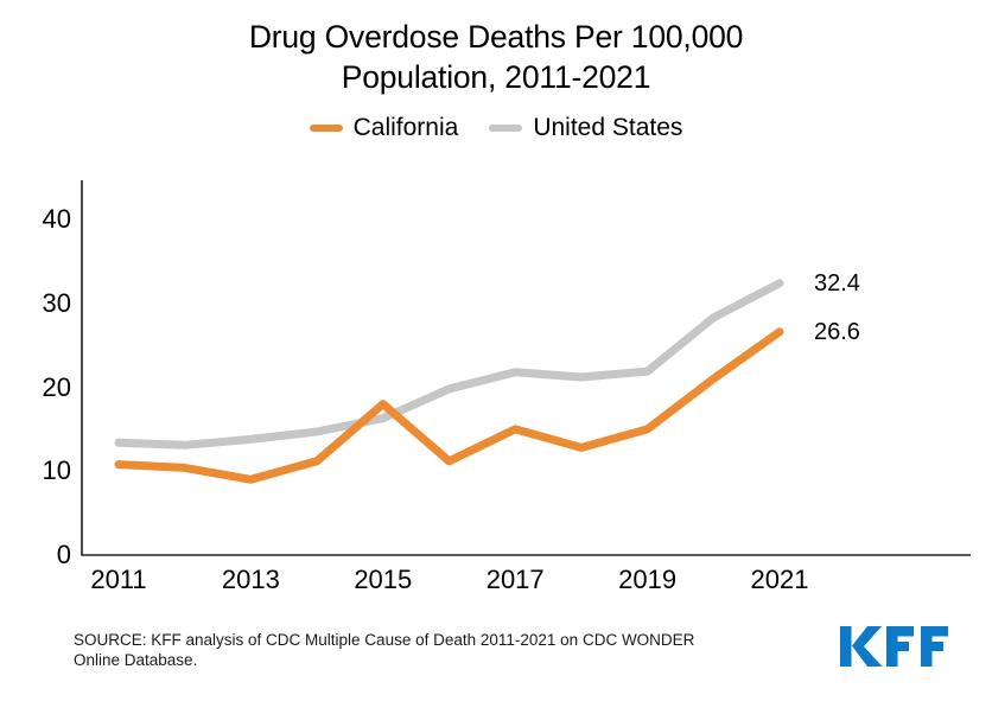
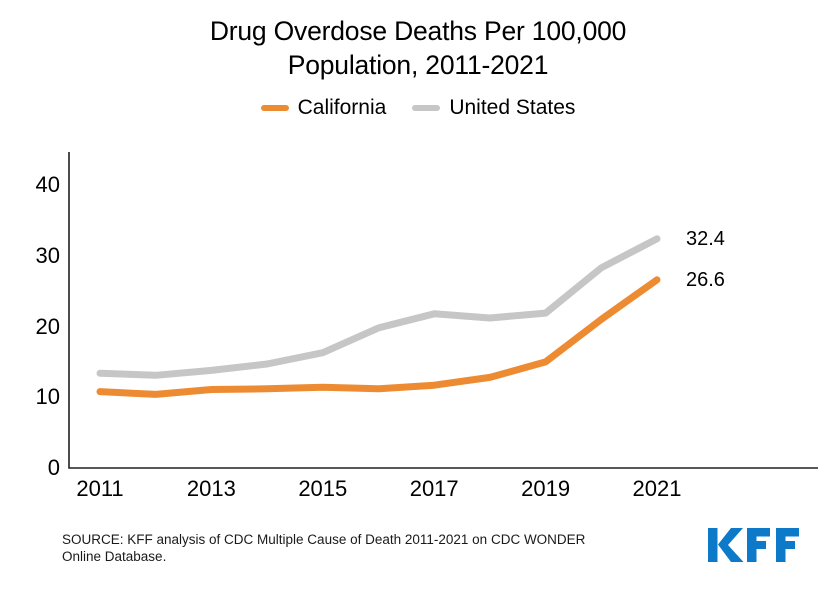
California/2013: 9 -> 11
California/2015: 18 -> 11
California/2017: 15 -> 12
